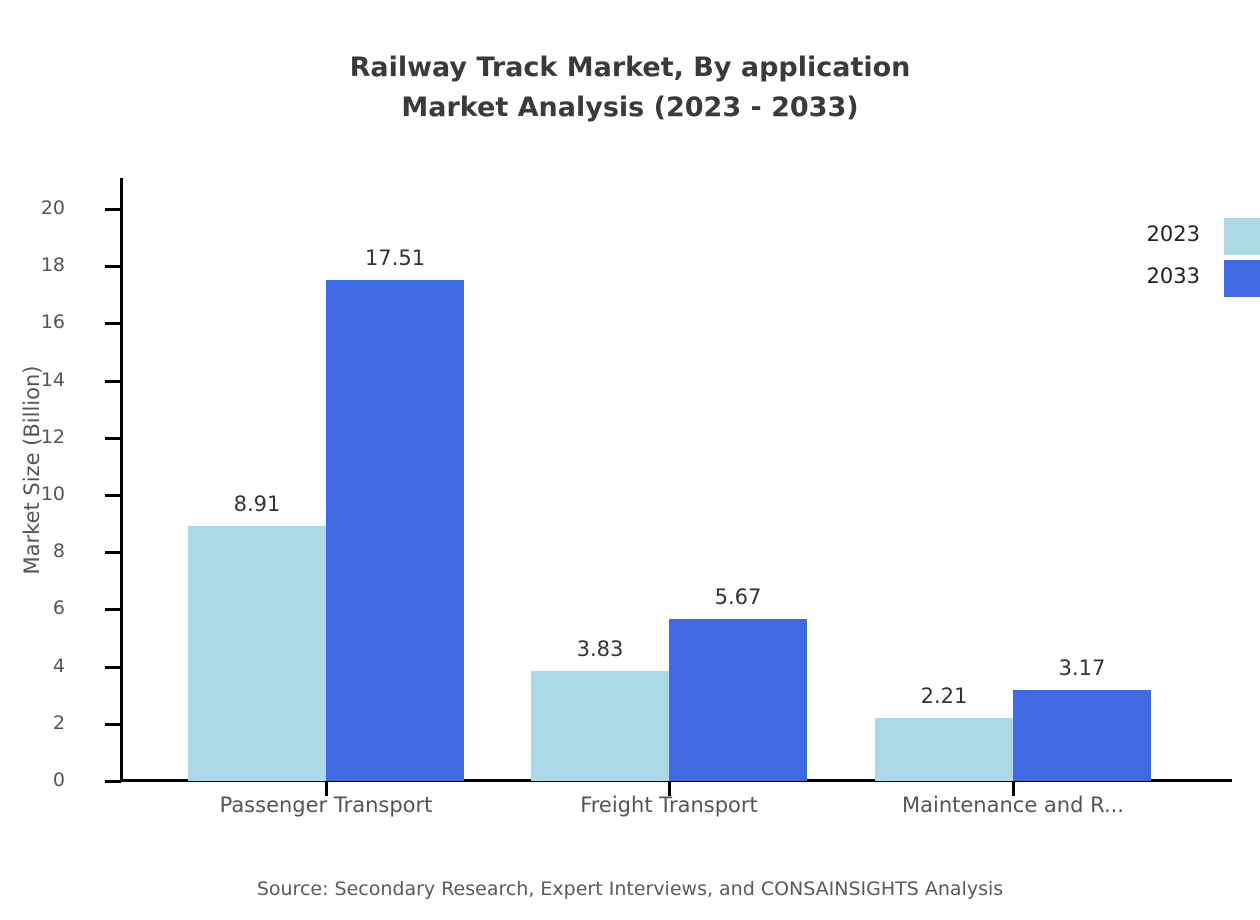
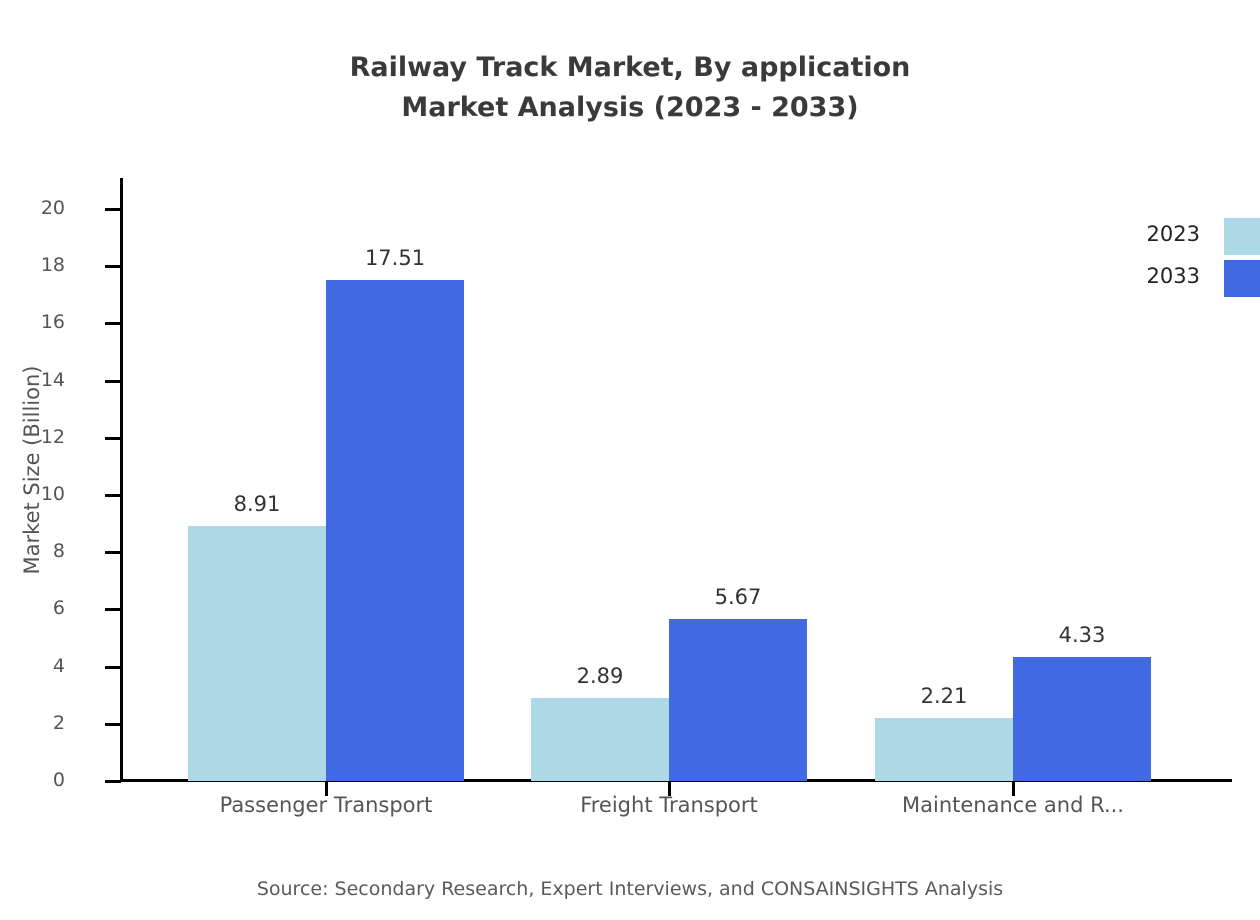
2023/Freight Transport: 3.83 -> 2.89
2033/Maintenance and R...: 3.17 -> 4.33
